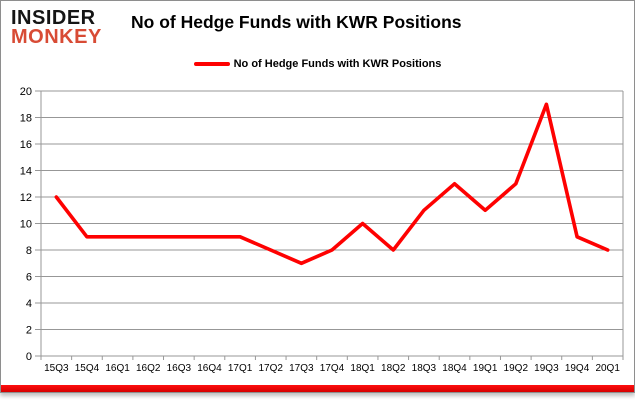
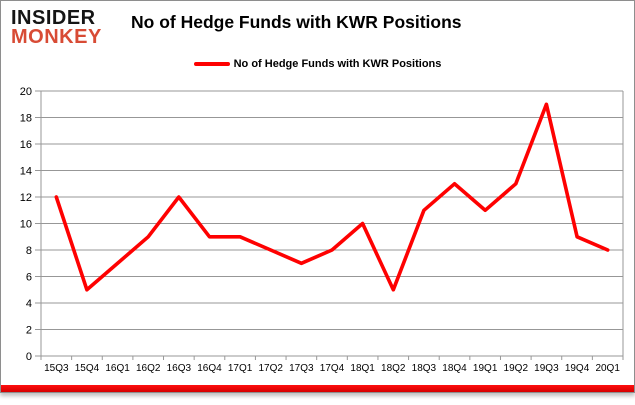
15Q4: 9 -> 5
16Q1: 9 -> 7
16Q3: 9 -> 12
18Q2: 8 -> 5
